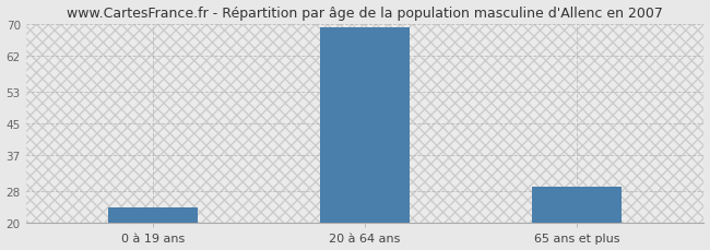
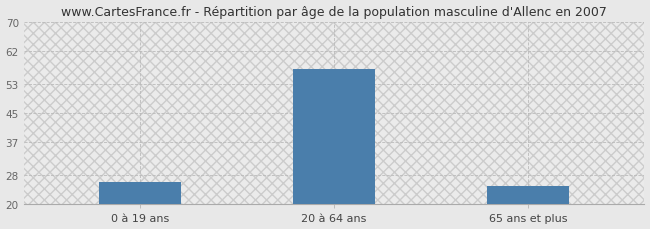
0 à 19 ans: 24 -> 26
20 à 64 ans: 69 -> 57
65 ans et plus: 29 -> 25
